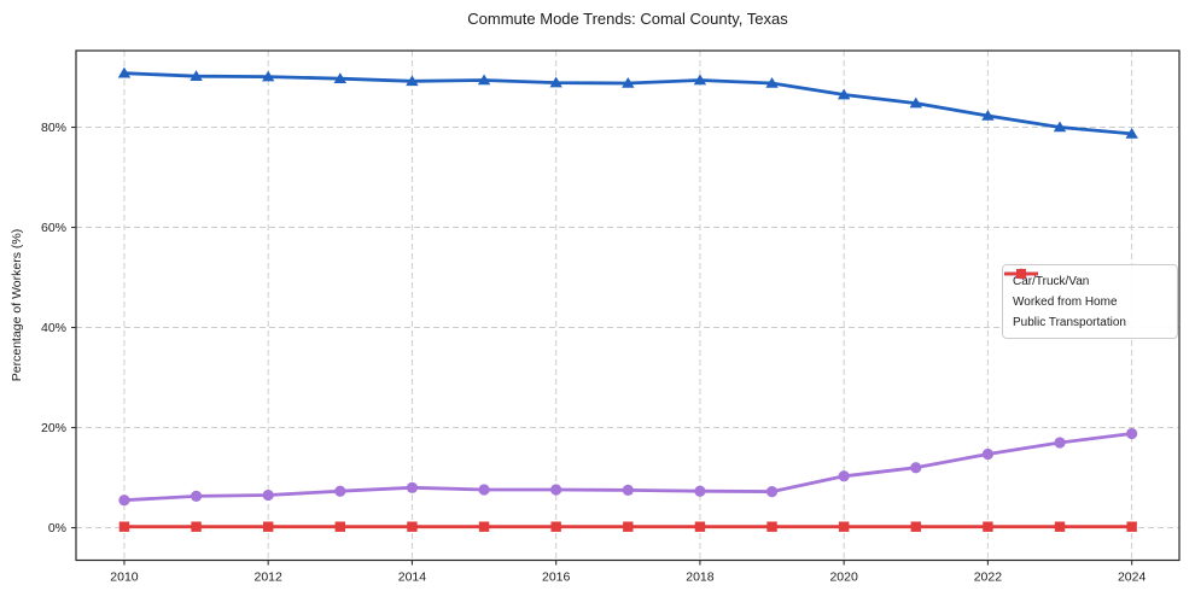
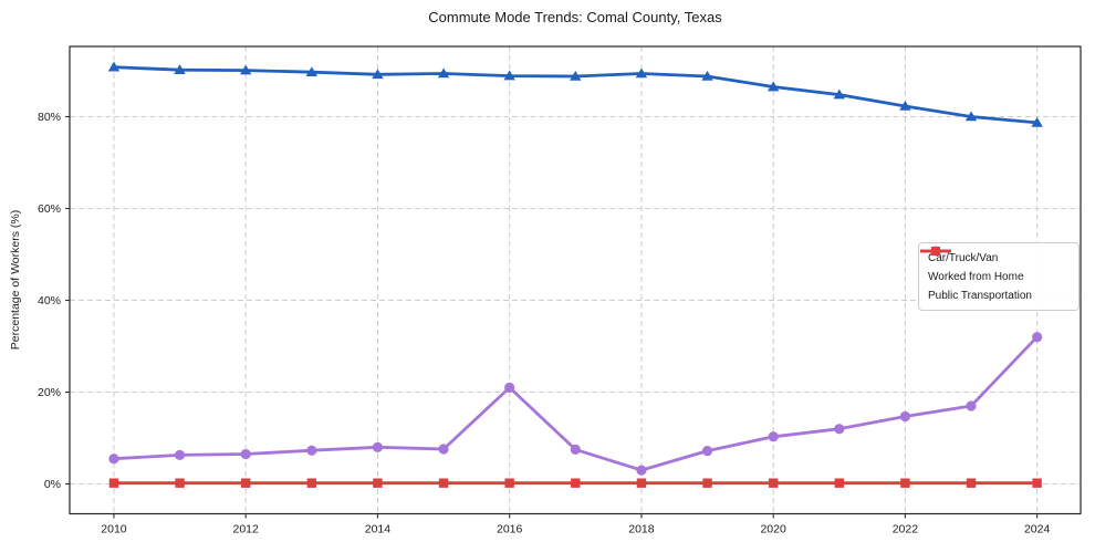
Worked from Home/2016: 8% -> 21%
Worked from Home/2018: 7% -> 3%
Worked from Home/2024: 19% -> 32%
